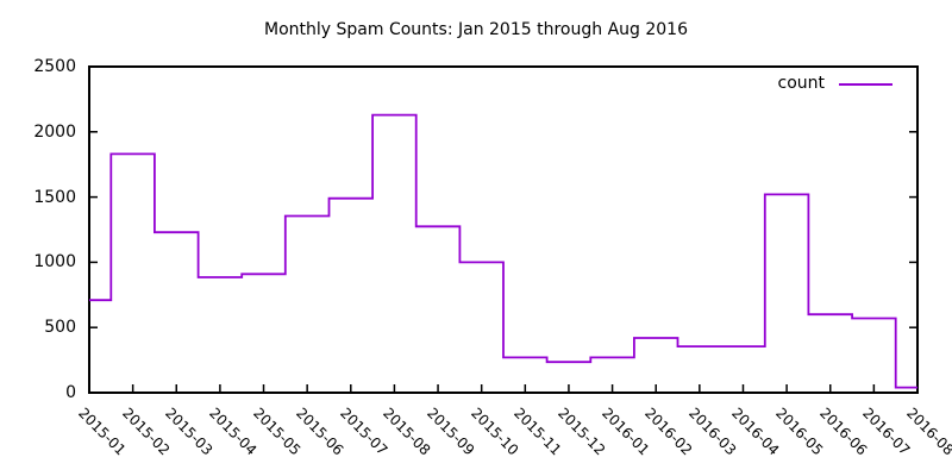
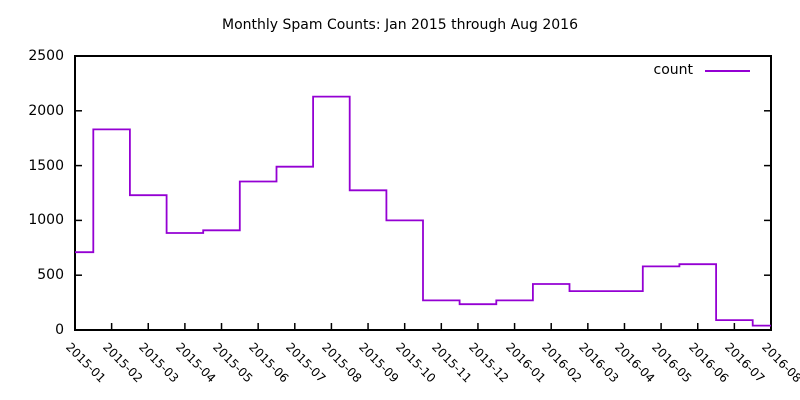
2016-05: 1520 -> 580
2016-07: 570 -> 90
